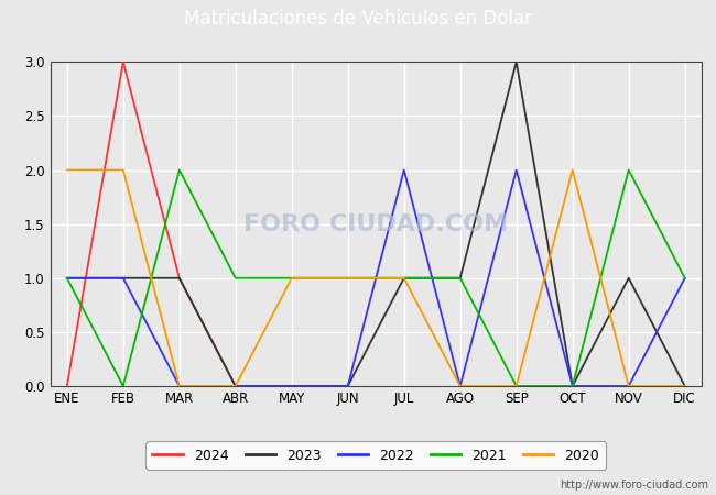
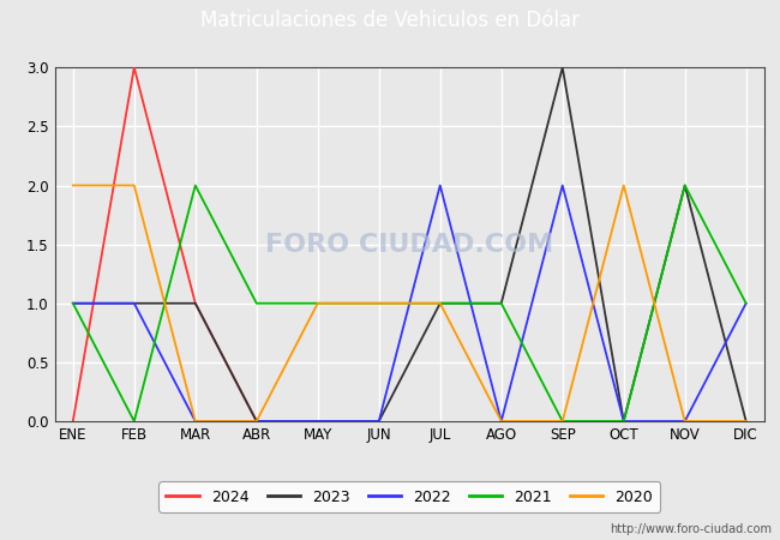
2023/NOV: 1 -> 2
